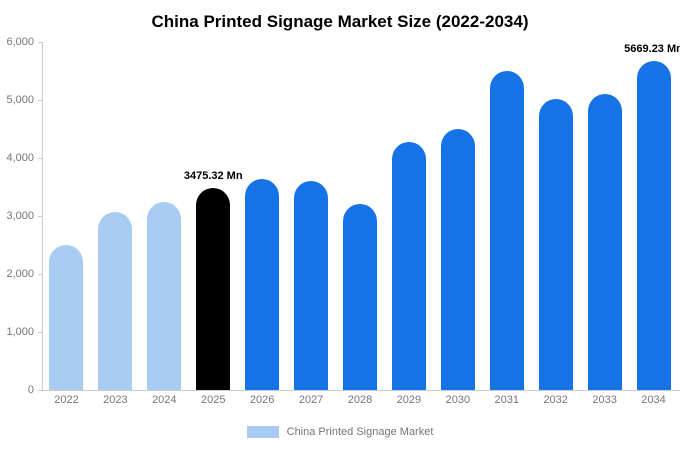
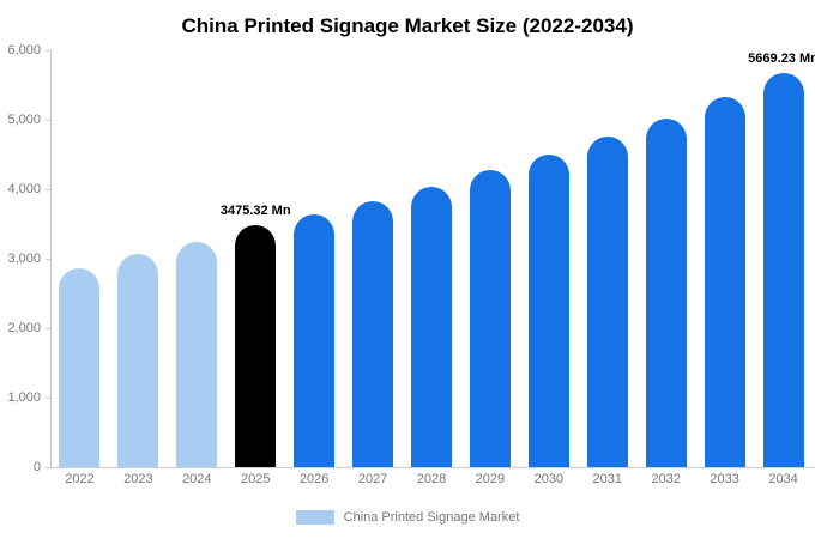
2022: 2500 -> 2900
2027: 3600 -> 3800
2028: 3200 -> 4000
2031: 5500 -> 4800
2033: 5100 -> 5300
